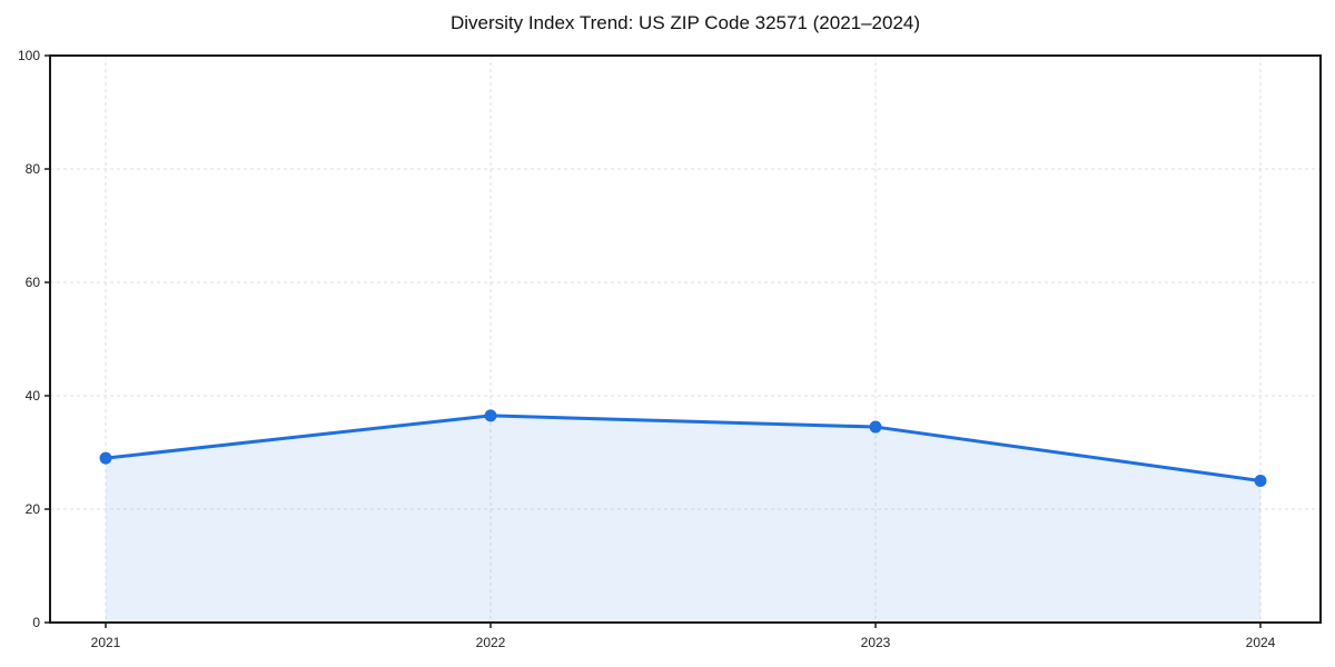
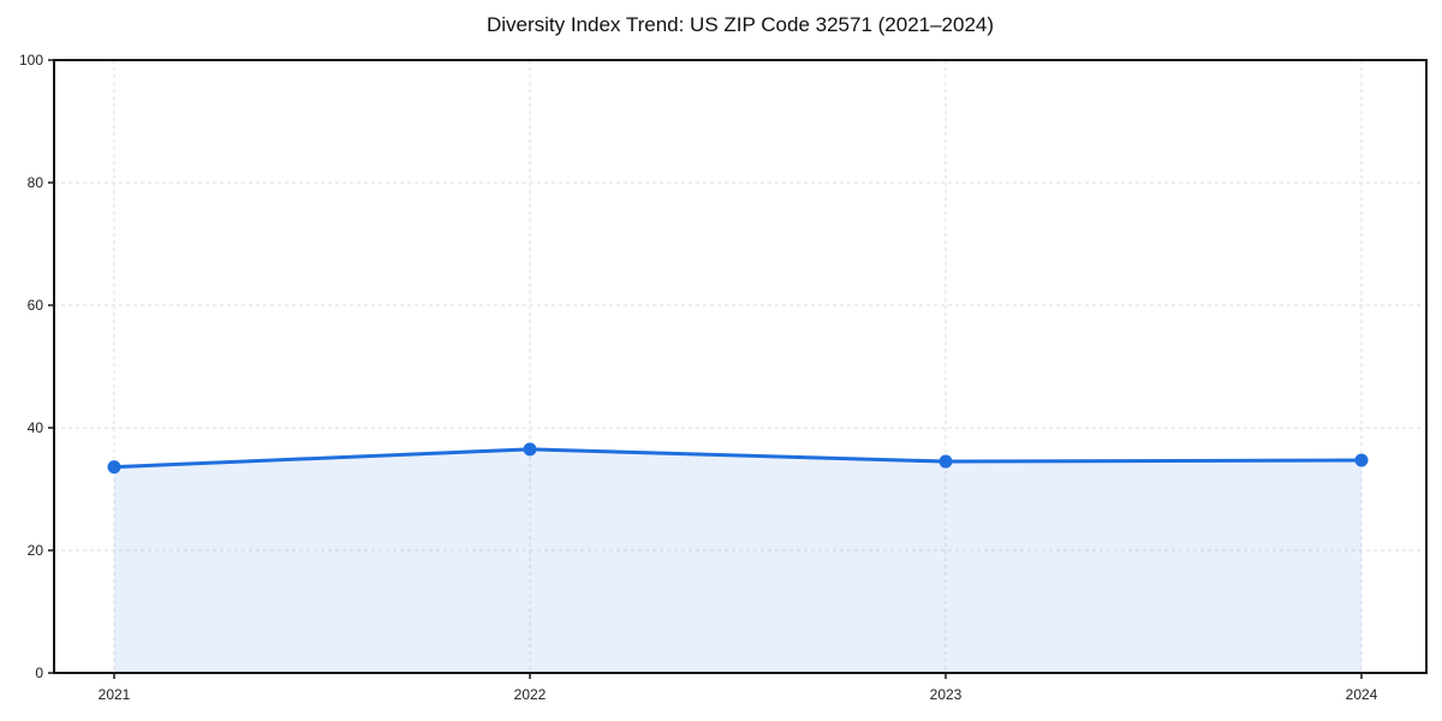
2021: 29 -> 34
2024: 25 -> 35
